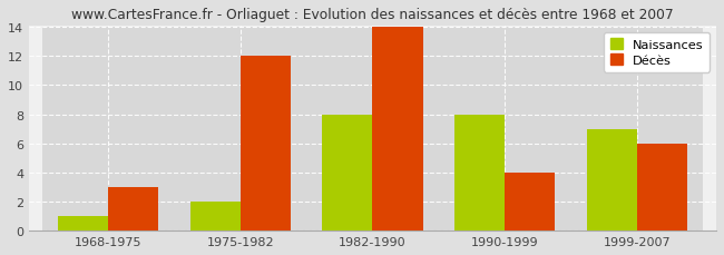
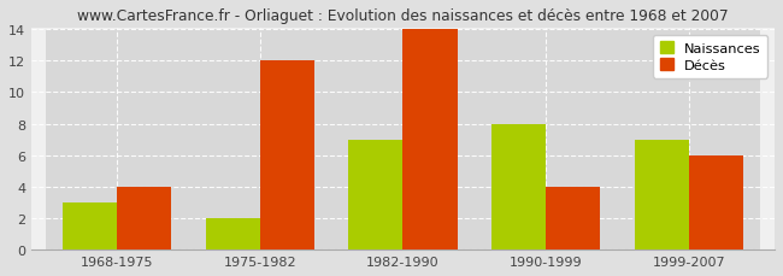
Naissances/1968-1975: 1 -> 3
Décès/1968-1975: 3 -> 4
Naissances/1982-1990: 8 -> 7
